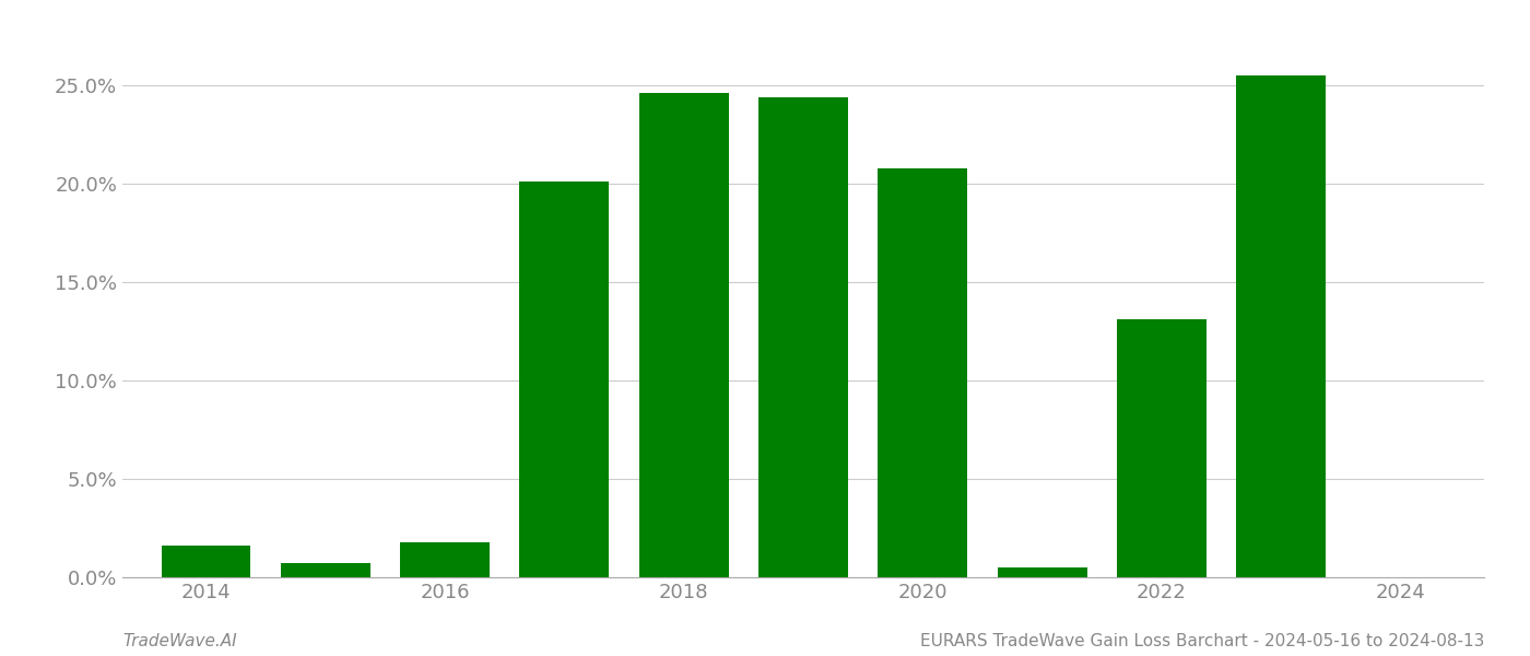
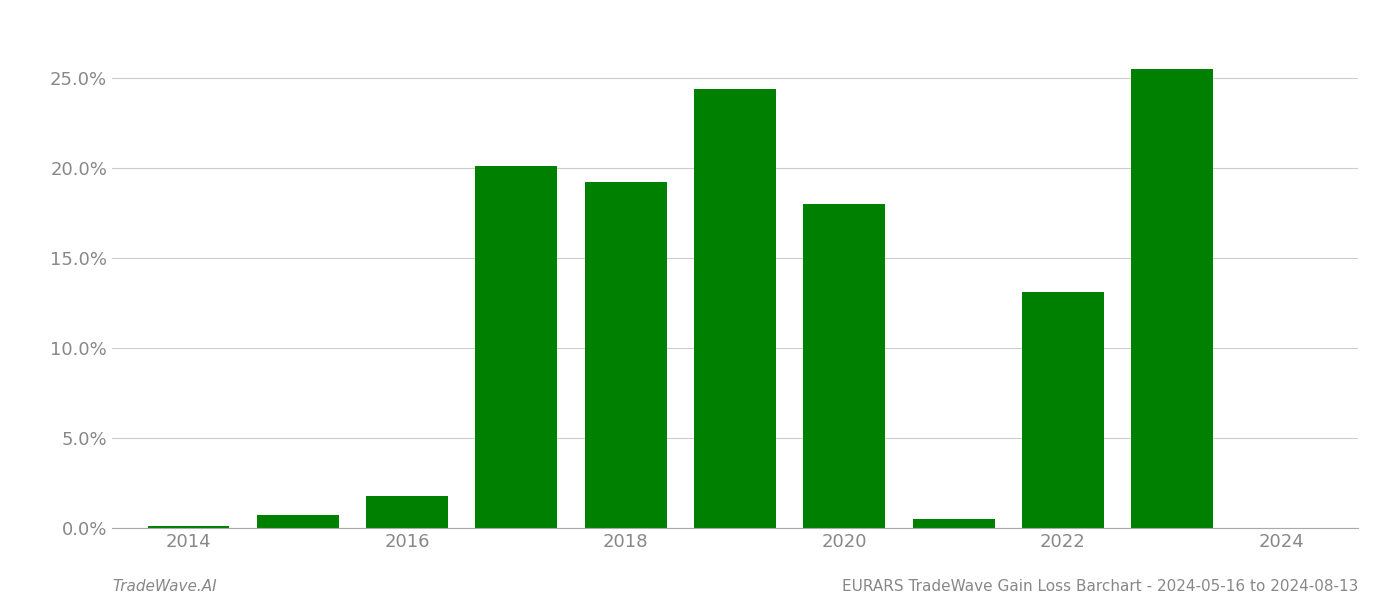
2014: 1.6% -> 0.1%
2018: 24.6% -> 19.2%
2020: 20.8% -> 18.0%
